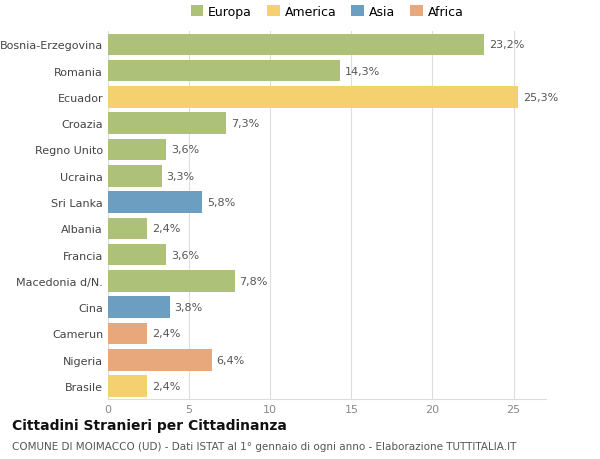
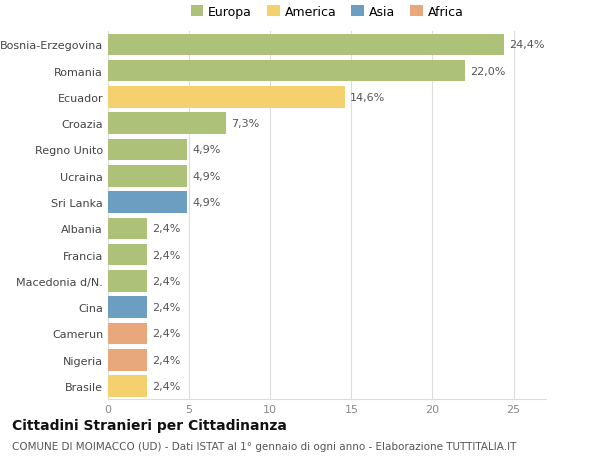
Bosnia-Erzegovina: 23,2% -> 24,4%
Romania: 14,3% -> 22,0%
Ecuador: 25,3% -> 14,6%
Regno Unito: 3,6% -> 4,9%
Ucraina: 3,3% -> 4,9%
Sri Lanka: 5,8% -> 4,9%
Francia: 3,6% -> 2,4%
Macedonia d/N.: 7,8% -> 2,4%
Cina: 3,8% -> 2,4%
Nigeria: 6,4% -> 2,4%
